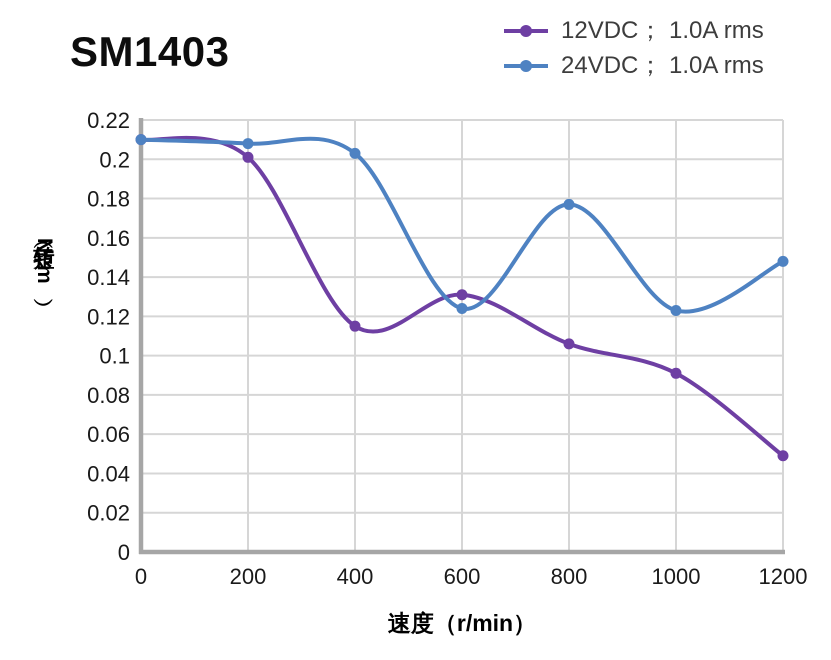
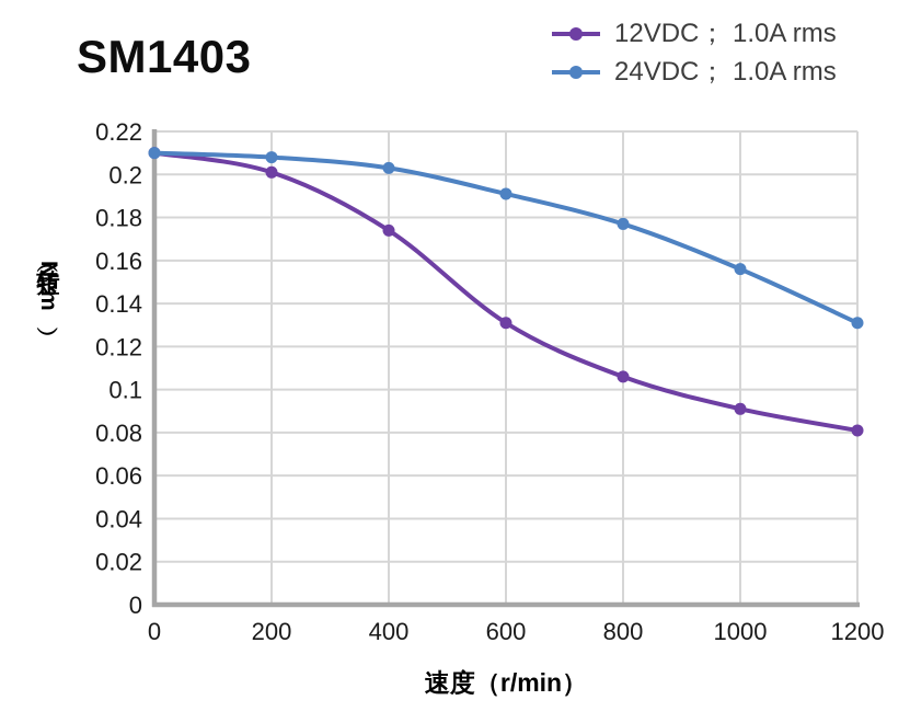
12VDC； 1.0A rms/400: 0.115 -> 0.174
24VDC； 1.0A rms/600: 0.124 -> 0.191
24VDC； 1.0A rms/1000: 0.123 -> 0.156
12VDC； 1.0A rms/1200: 0.049 -> 0.081
24VDC； 1.0A rms/1200: 0.148 -> 0.131
